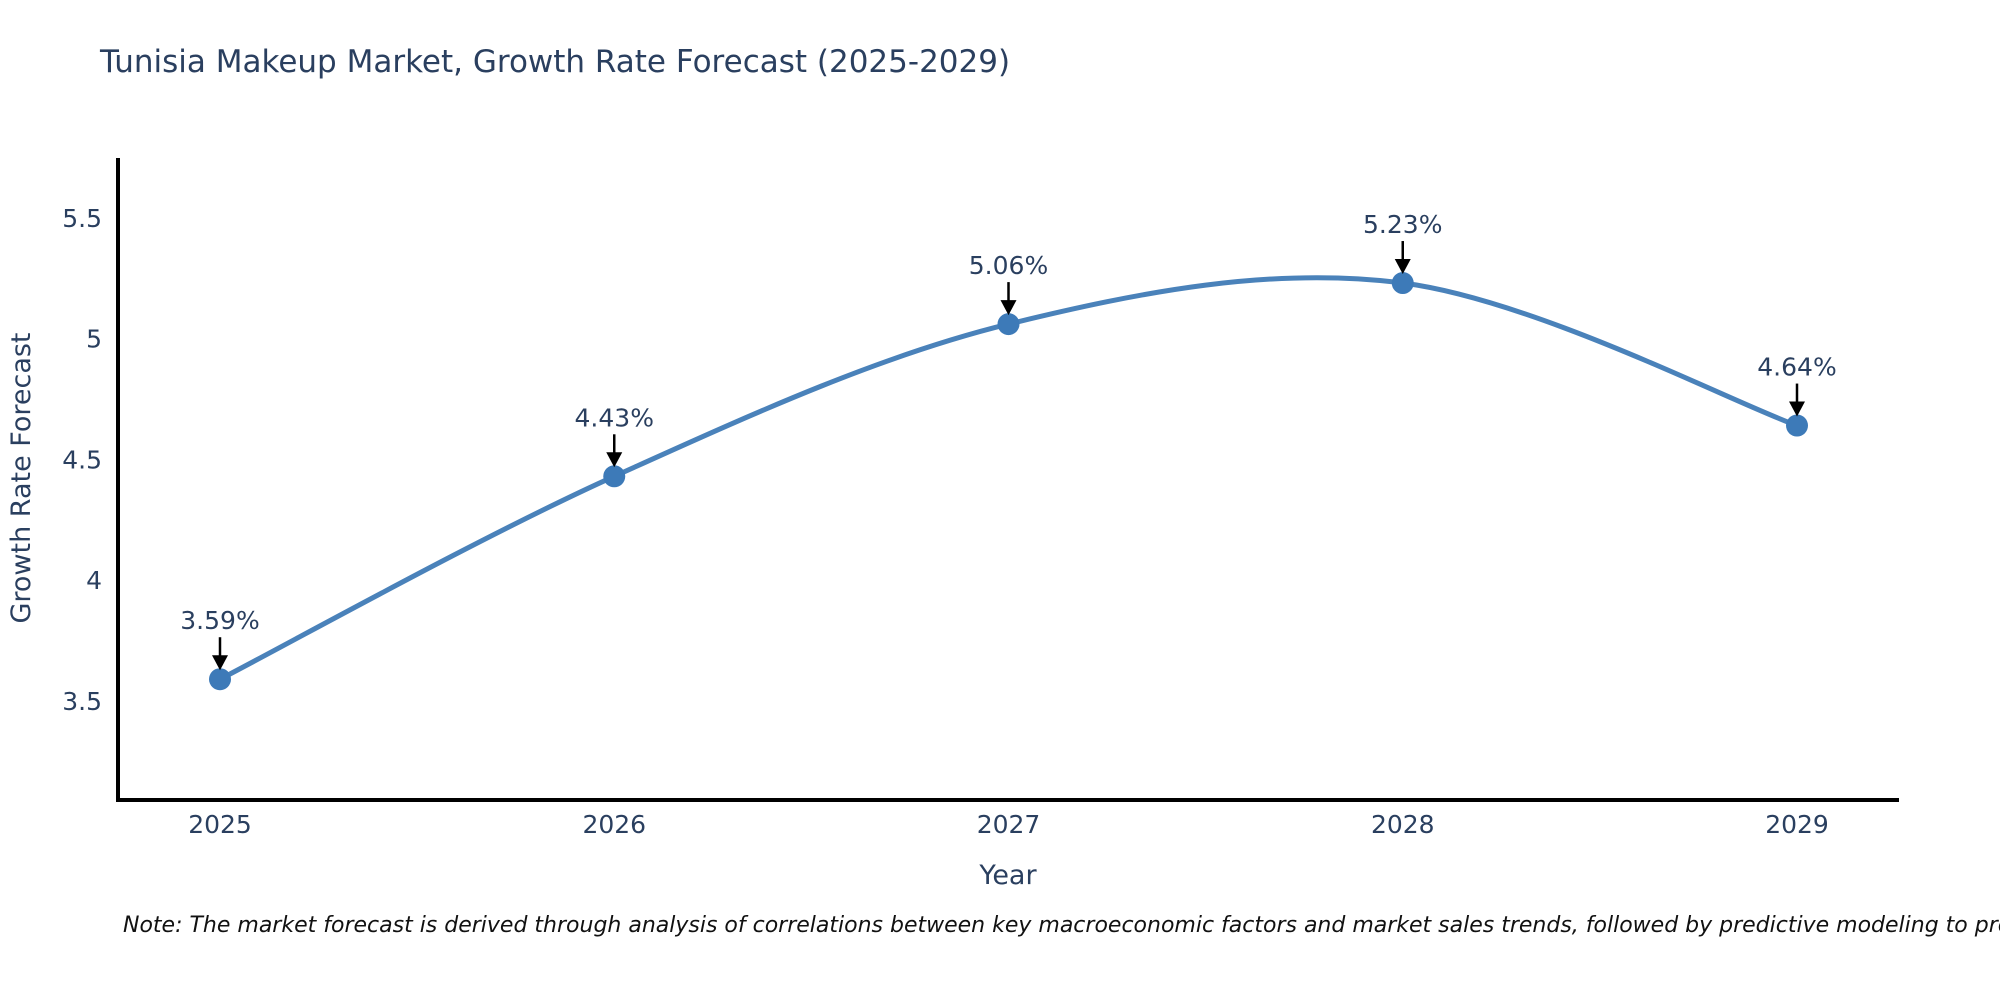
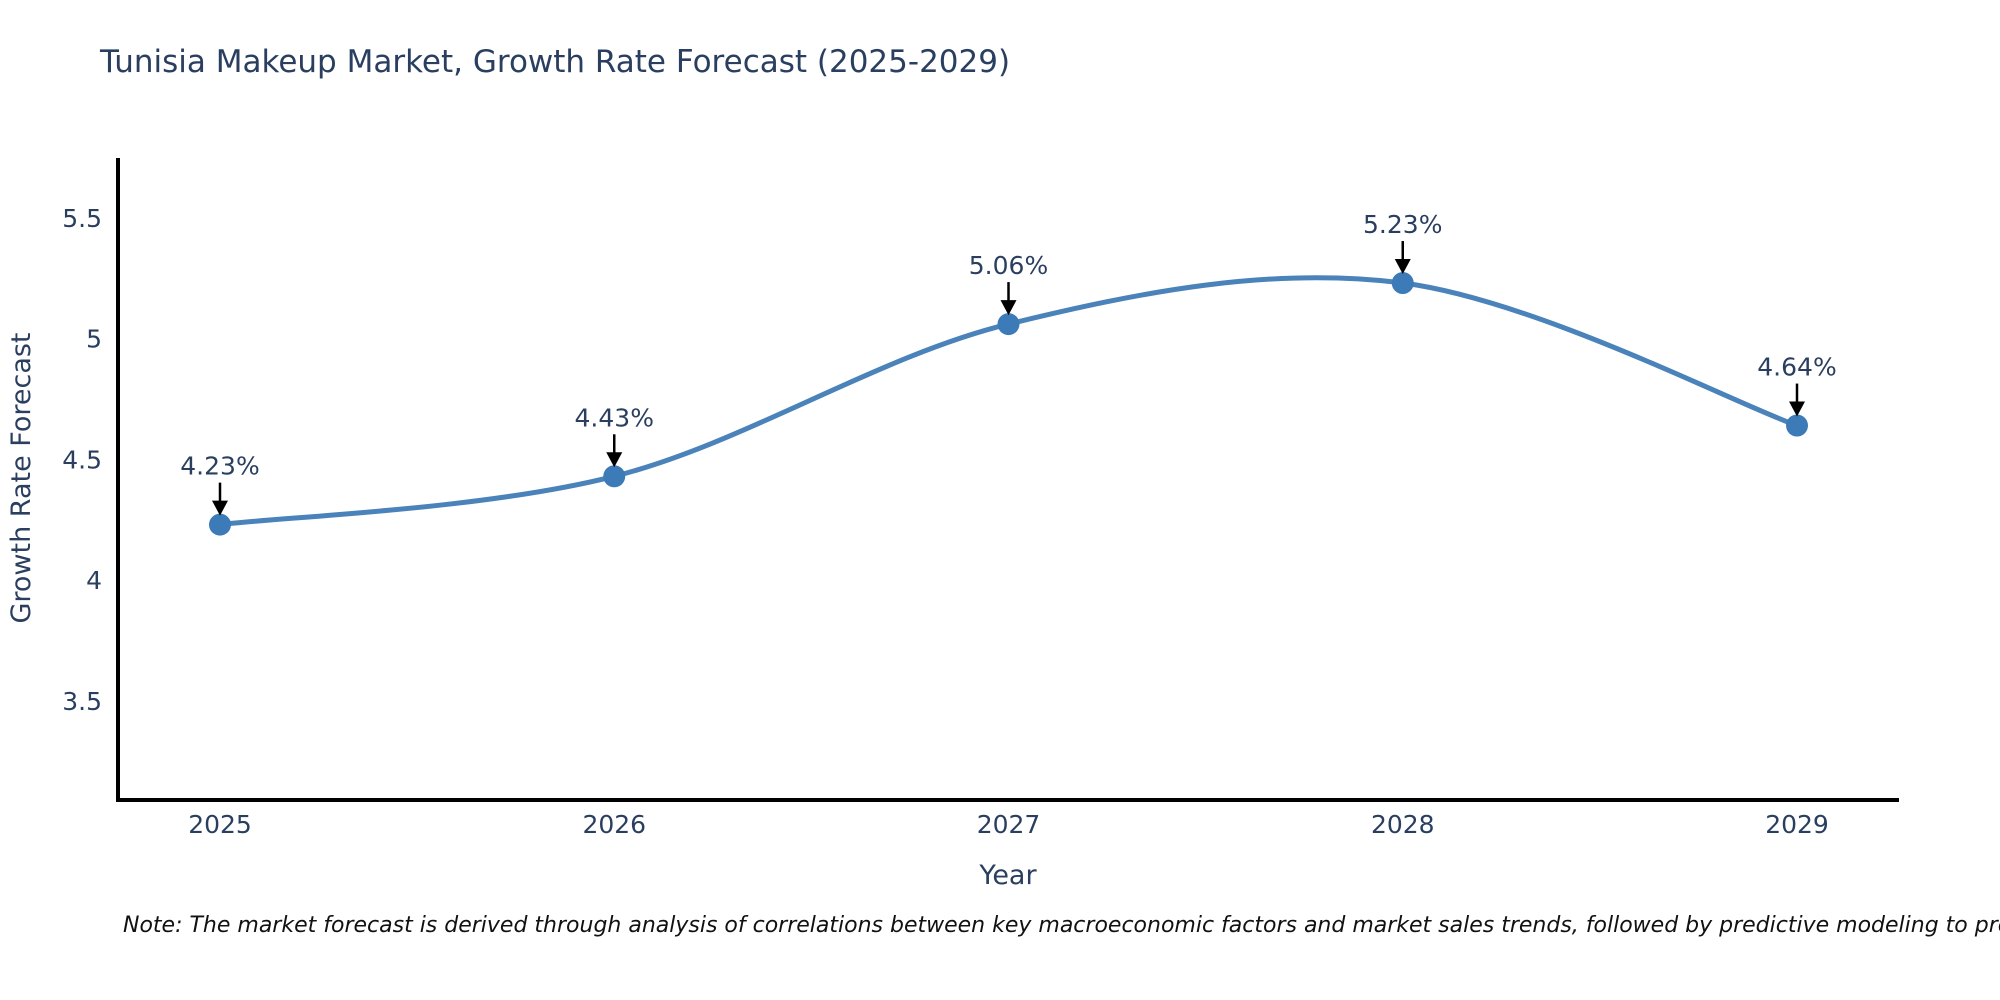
2025: 3.59% -> 4.23%
